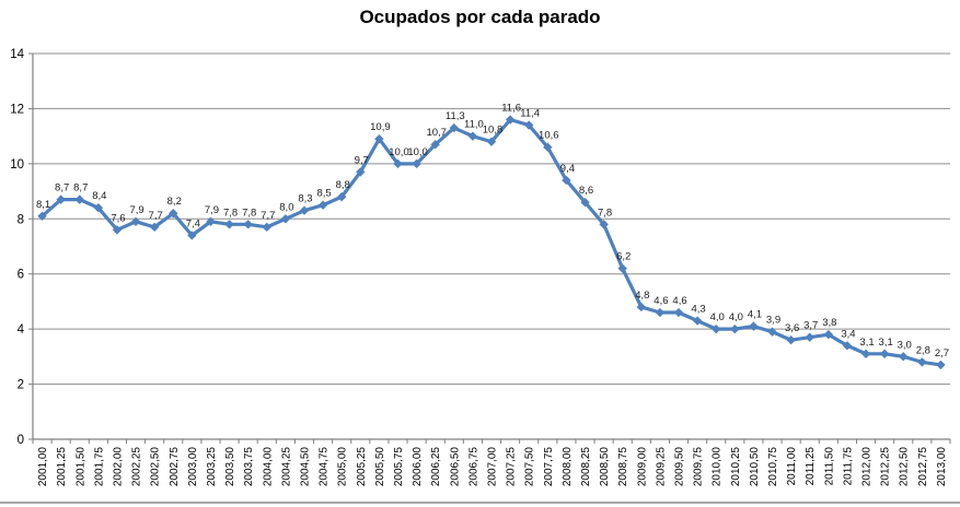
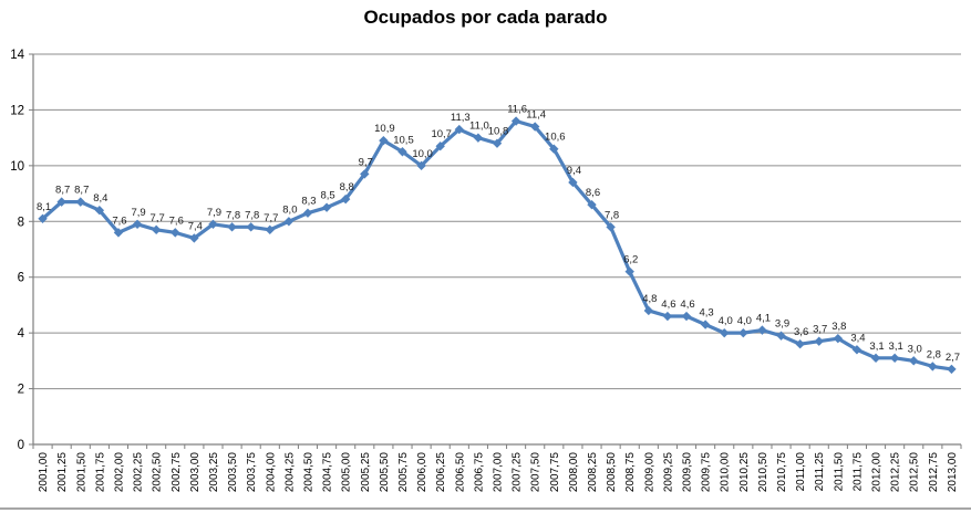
2002,75: 8,2 -> 7,6
2005,75: 10,0 -> 10,5
